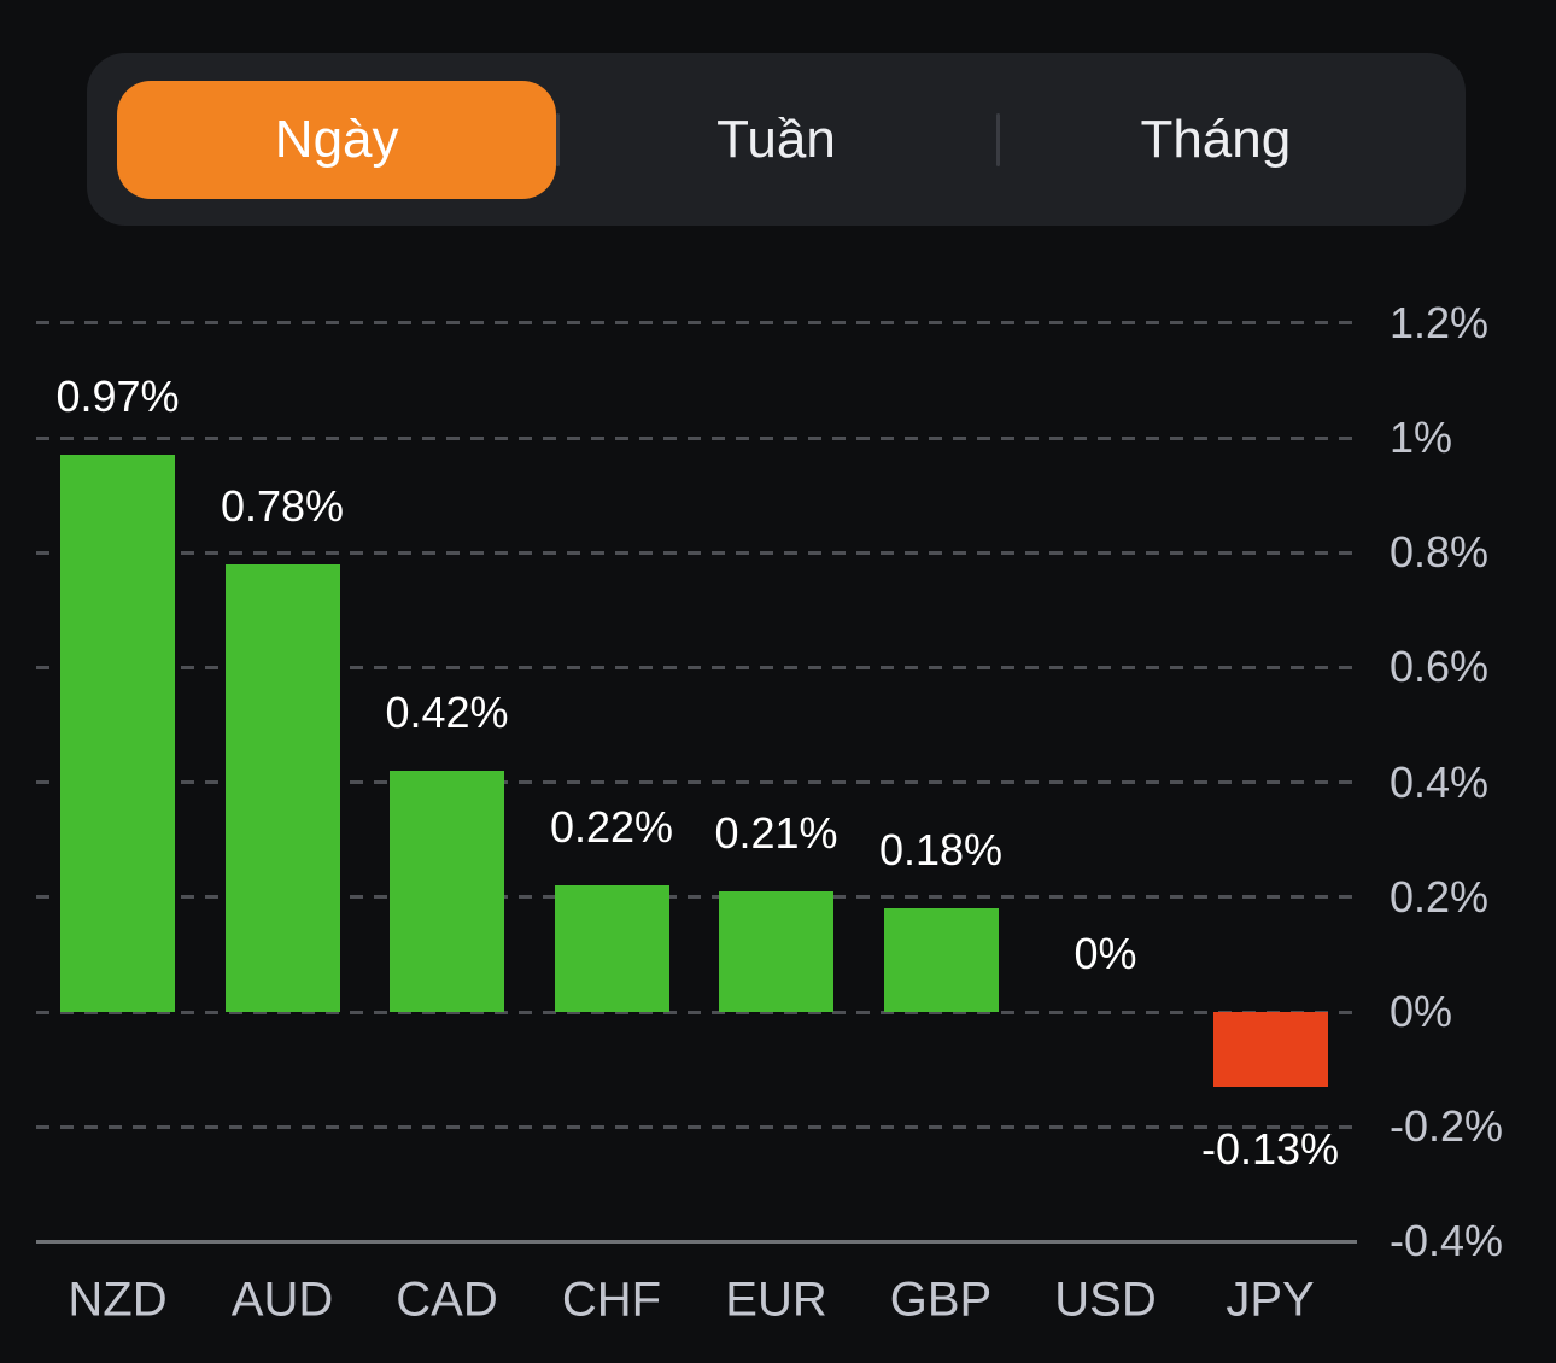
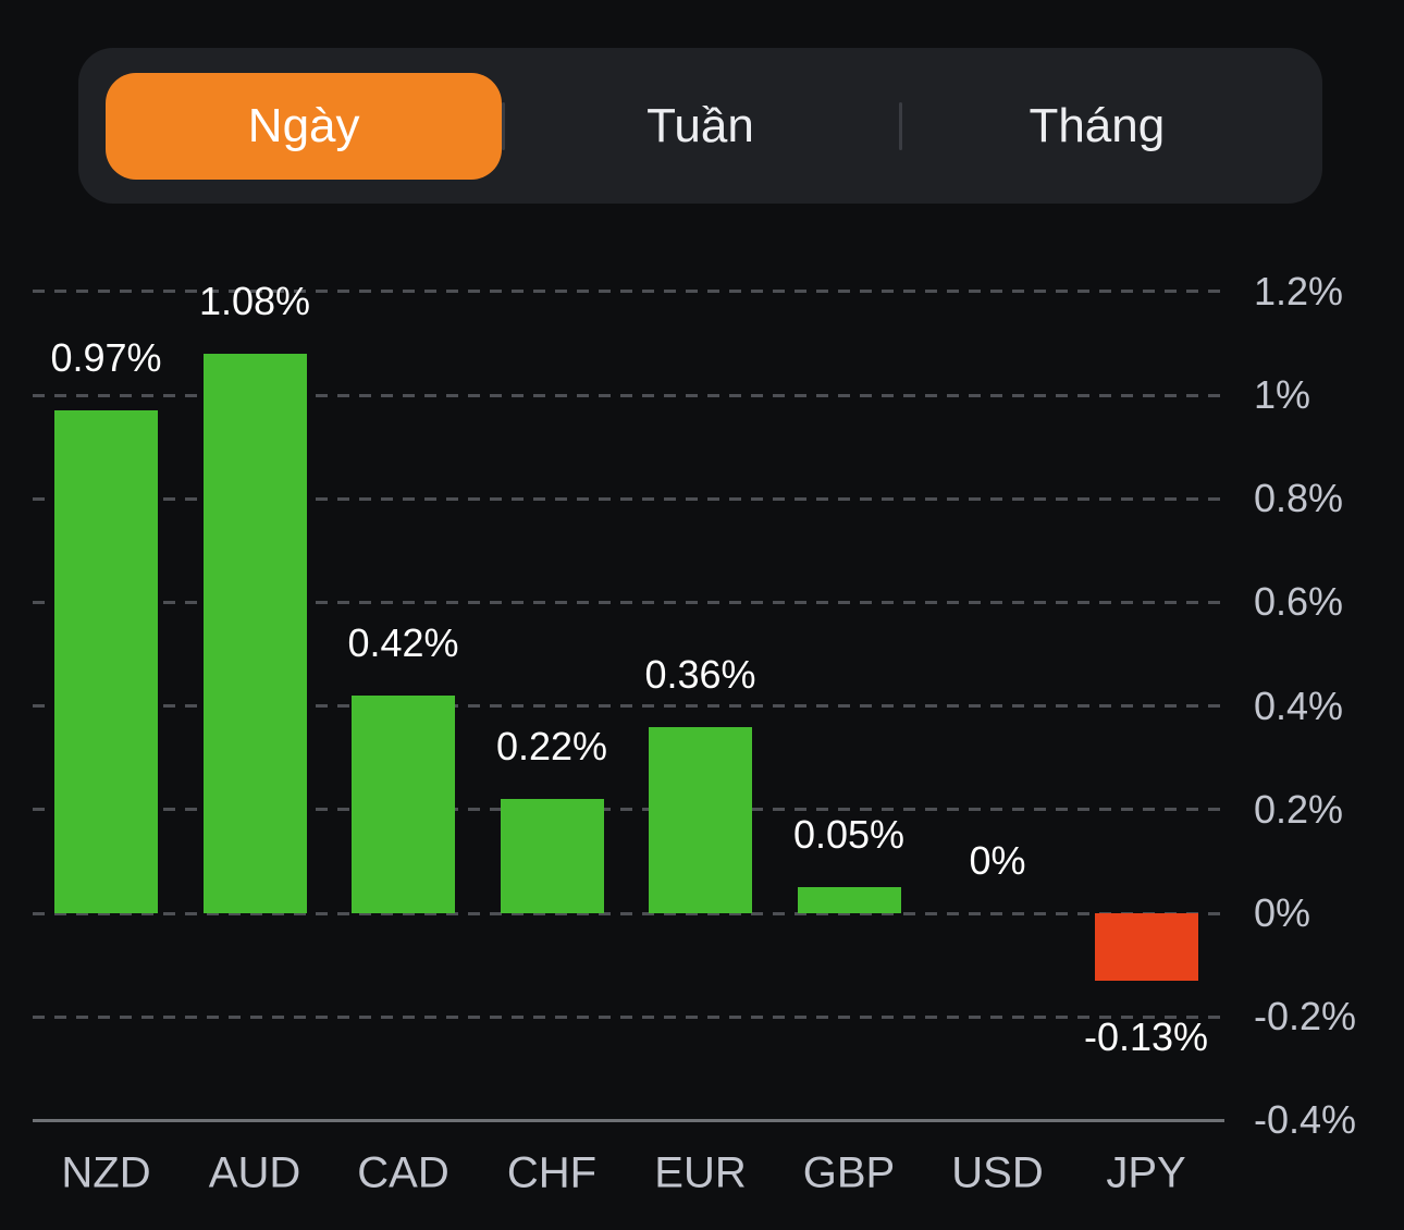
AUD: 0.78% -> 1.08%
EUR: 0.21% -> 0.36%
GBP: 0.18% -> 0.05%
